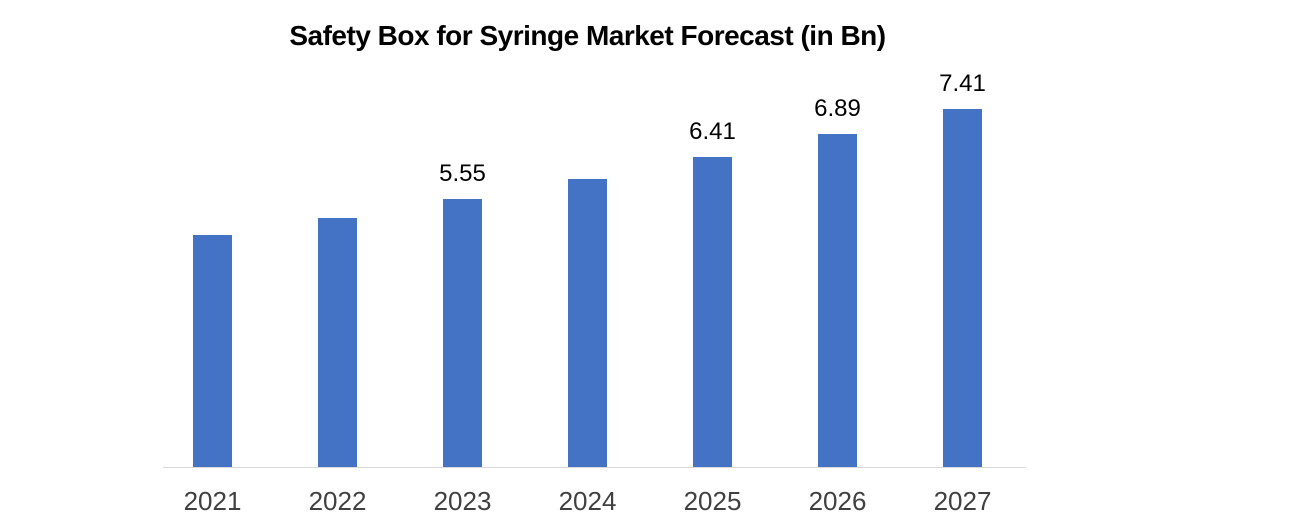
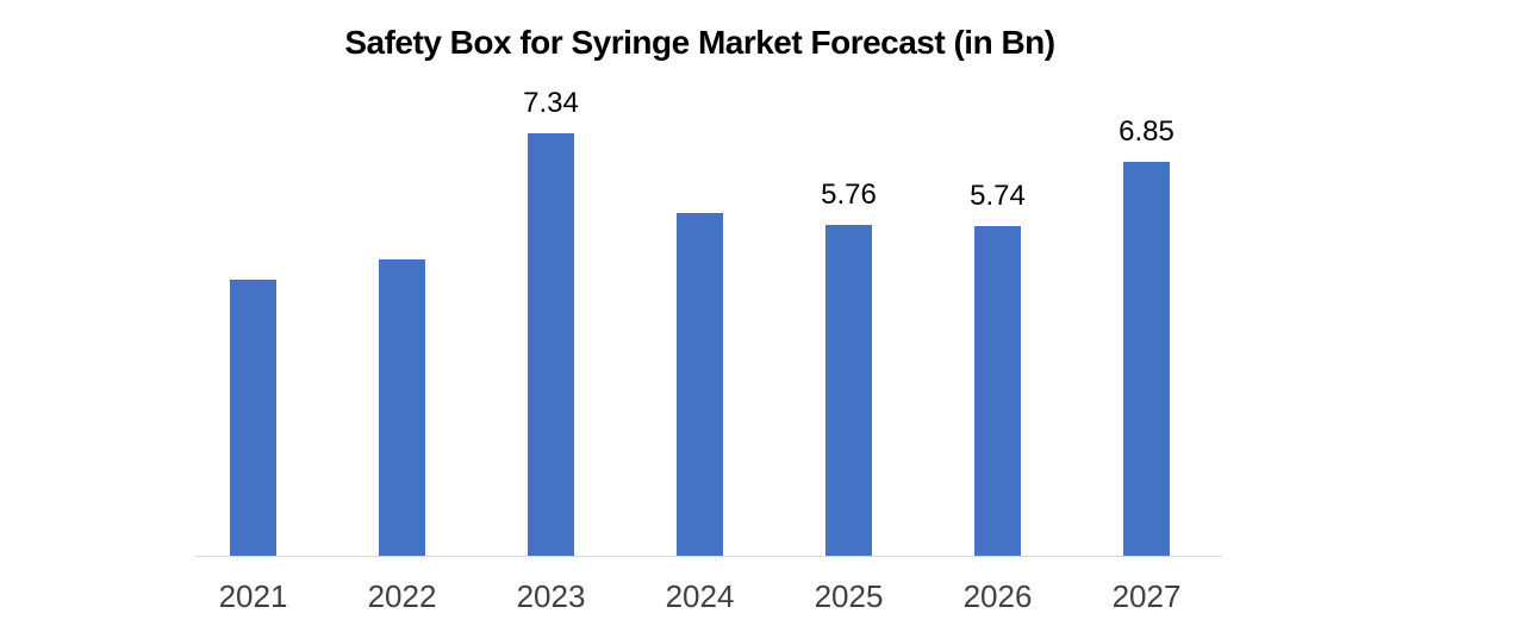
2023: 5.55 -> 7.34
2025: 6.41 -> 5.76
2026: 6.89 -> 5.74
2027: 7.41 -> 6.85
